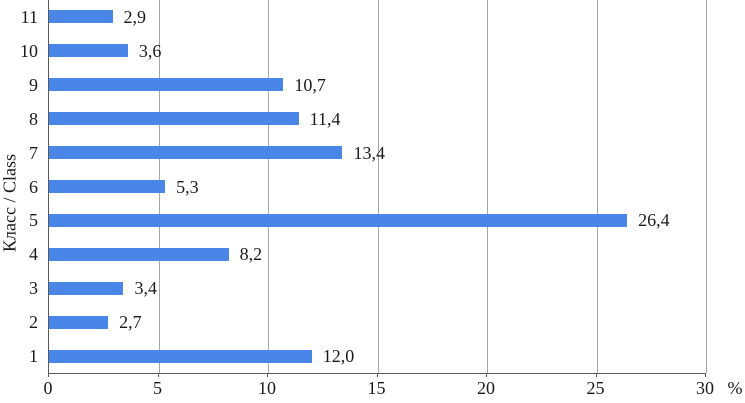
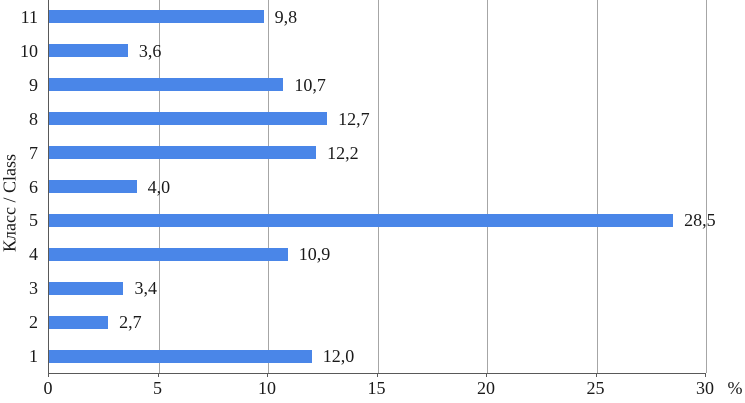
11: 2,9 -> 9,8
8: 11,4 -> 12,7
7: 13,4 -> 12,2
6: 5,3 -> 4,0
5: 26,4 -> 28,5
4: 8,2 -> 10,9
